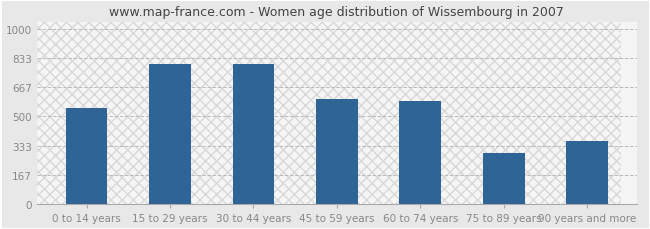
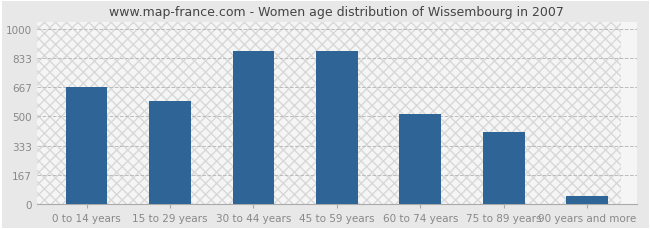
0 to 14 years: 550 -> 670
15 to 29 years: 800 -> 590
30 to 44 years: 800 -> 870
45 to 59 years: 600 -> 880
60 to 74 years: 590 -> 510
75 to 89 years: 290 -> 410
90 years and more: 360 -> 50
